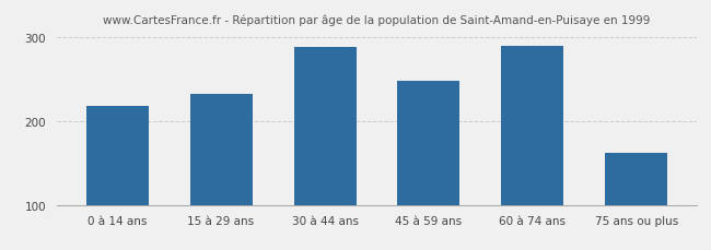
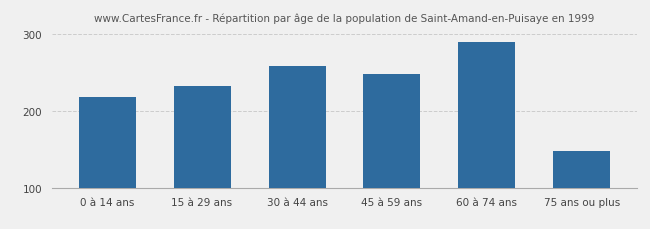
30 à 44 ans: 288 -> 258
75 ans ou plus: 162 -> 148
